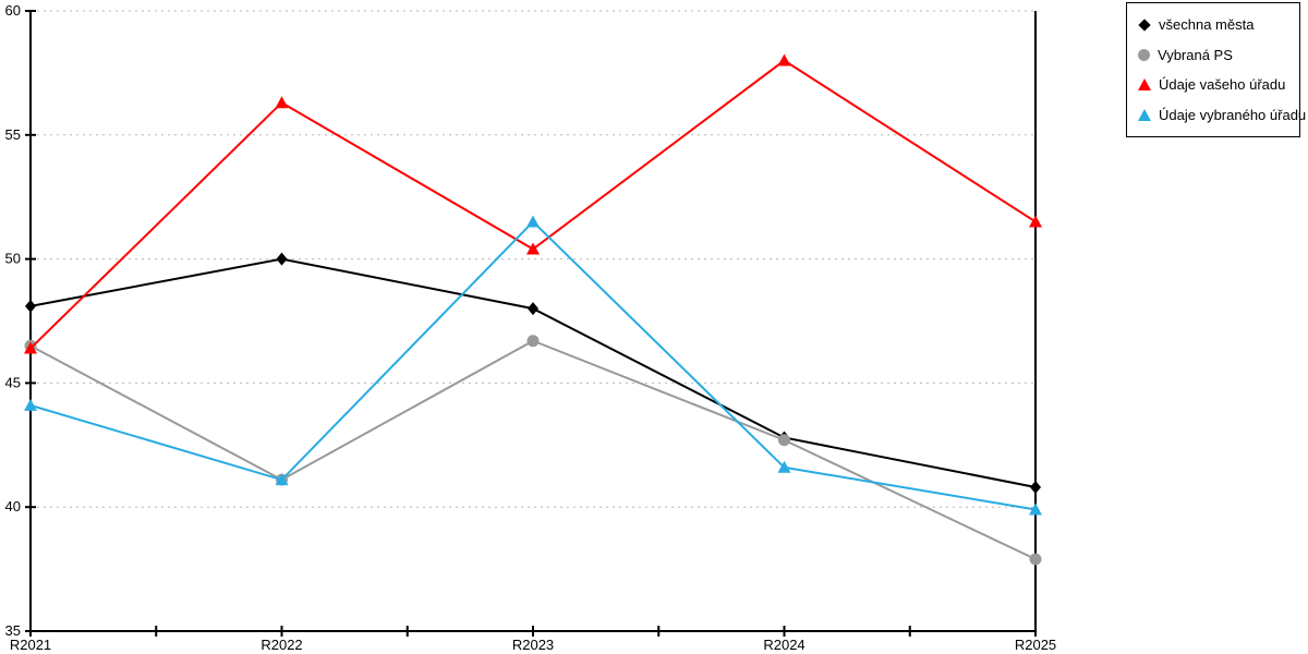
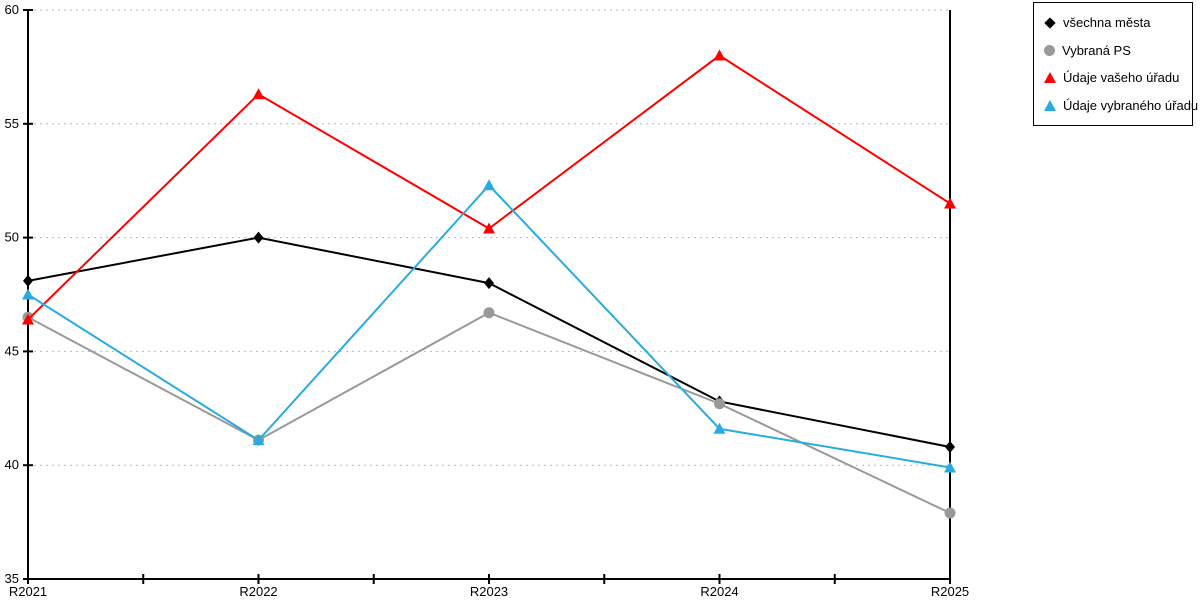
Údaje vybraného úřadu/R2021: 44.1 -> 47.5
Údaje vybraného úřadu/R2023: 51.5 -> 52.3
